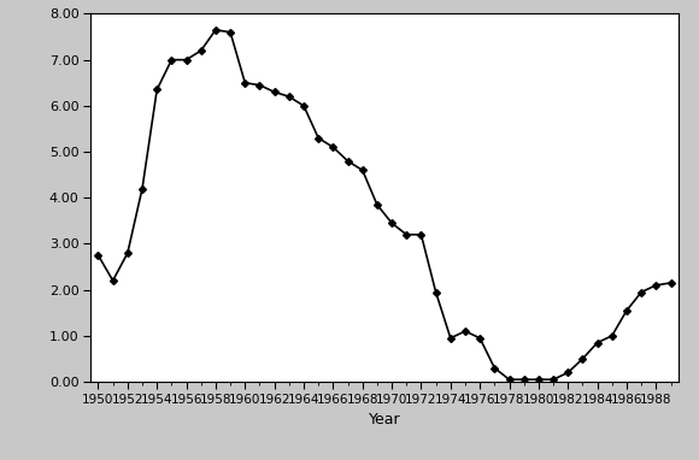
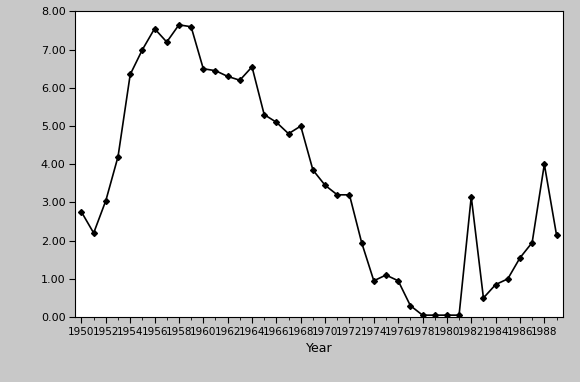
1952: 2.80 -> 3.05
1956: 7.00 -> 7.55
1964: 6.00 -> 6.55
1968: 4.60 -> 5.00
1982: 0.20 -> 3.15
1988: 2.10 -> 4.00
